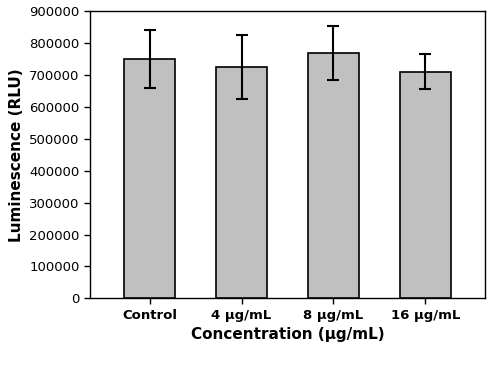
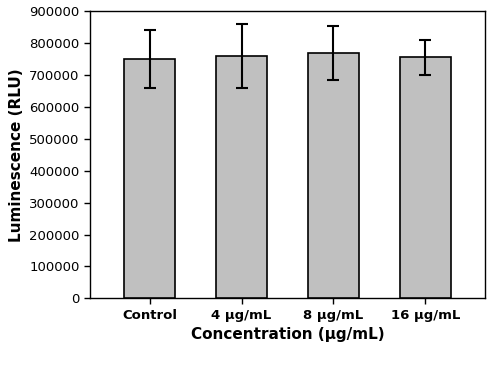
4 μg/mL: 725000 -> 760000
16 μg/mL: 710000 -> 755000
